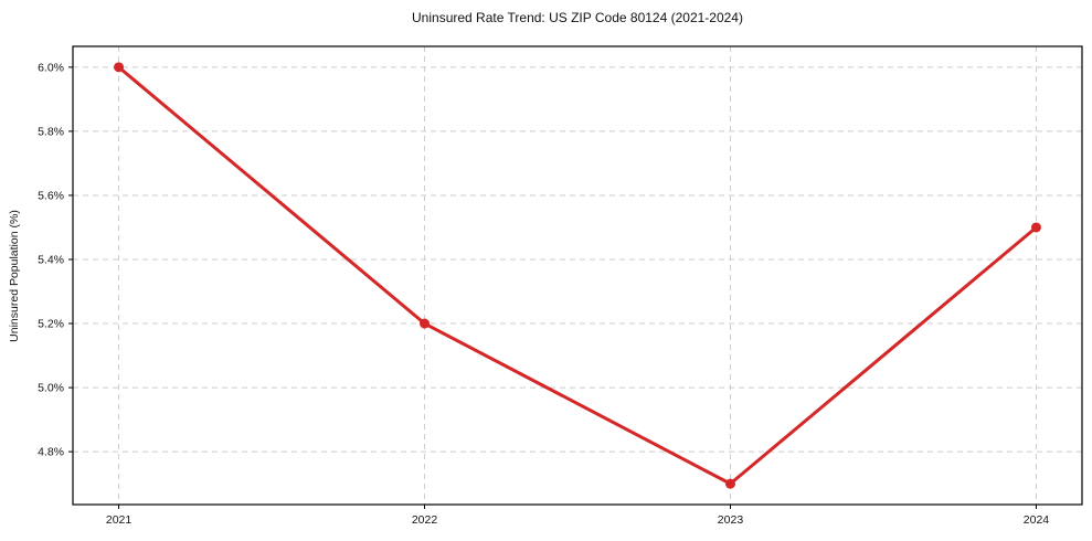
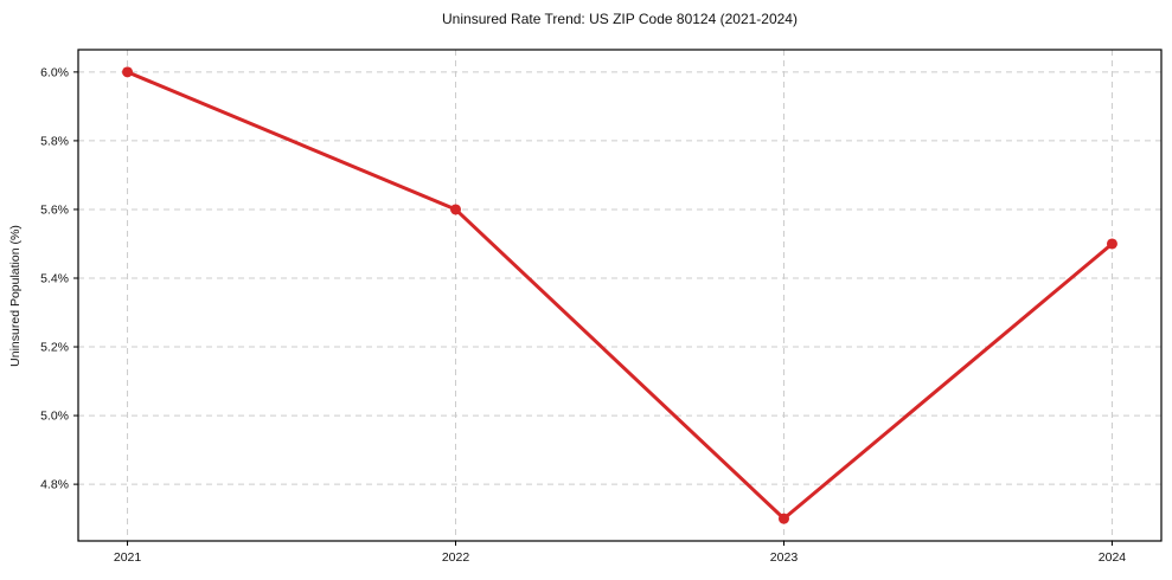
2022: 5.2% -> 5.6%
